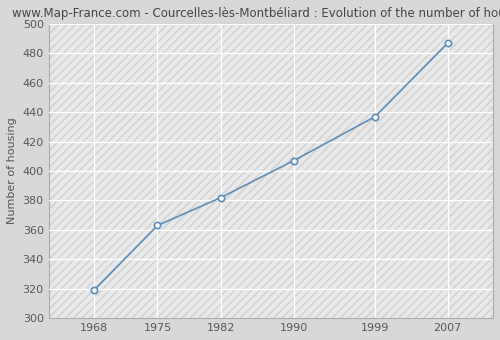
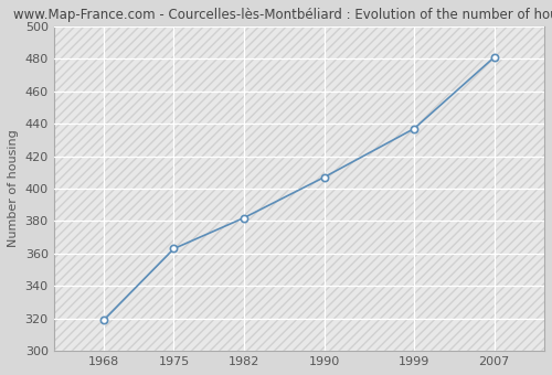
2007: 487 -> 481
